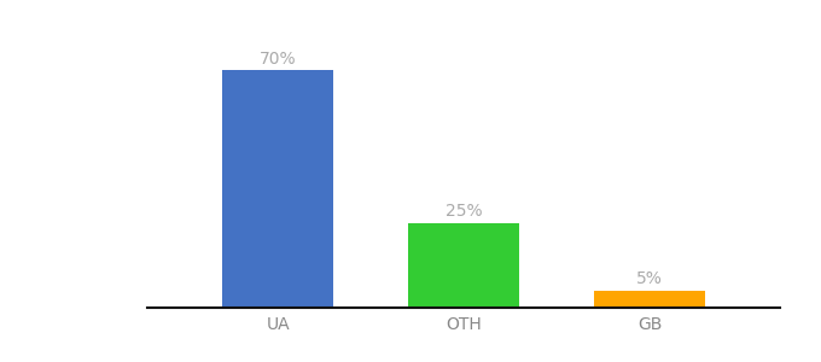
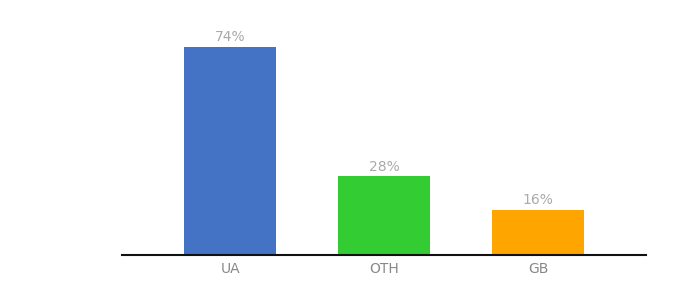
UA: 70% -> 74%
OTH: 25% -> 28%
GB: 5% -> 16%
